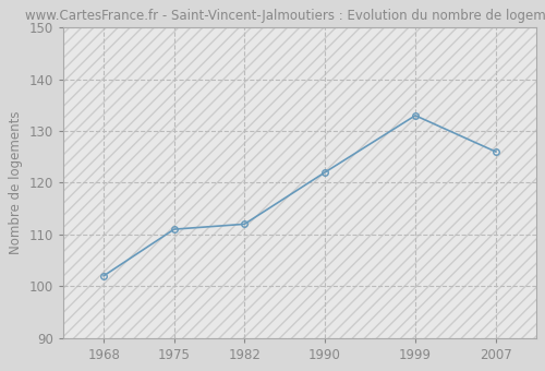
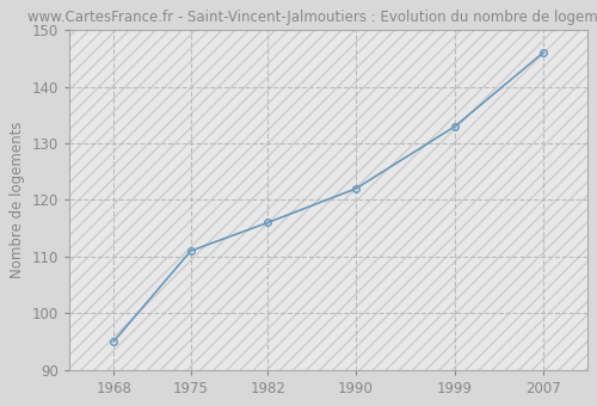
1968: 102 -> 95
1982: 112 -> 116
2007: 126 -> 146
